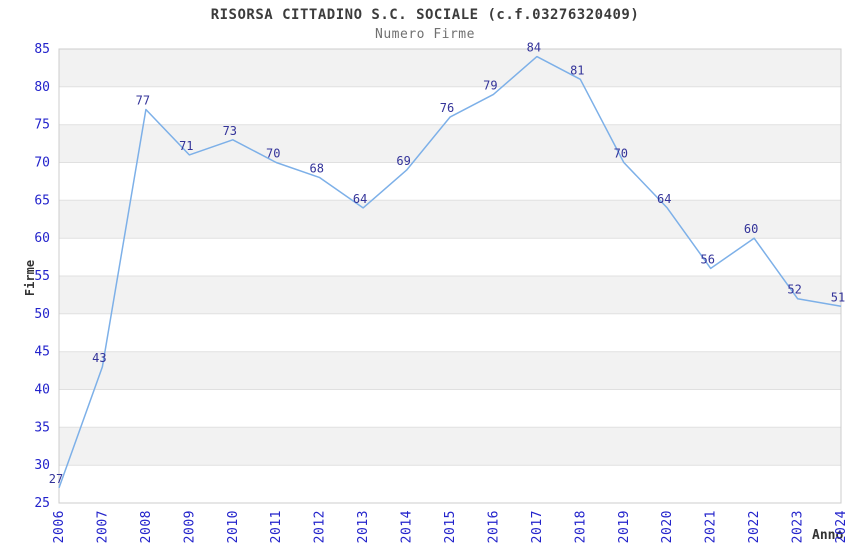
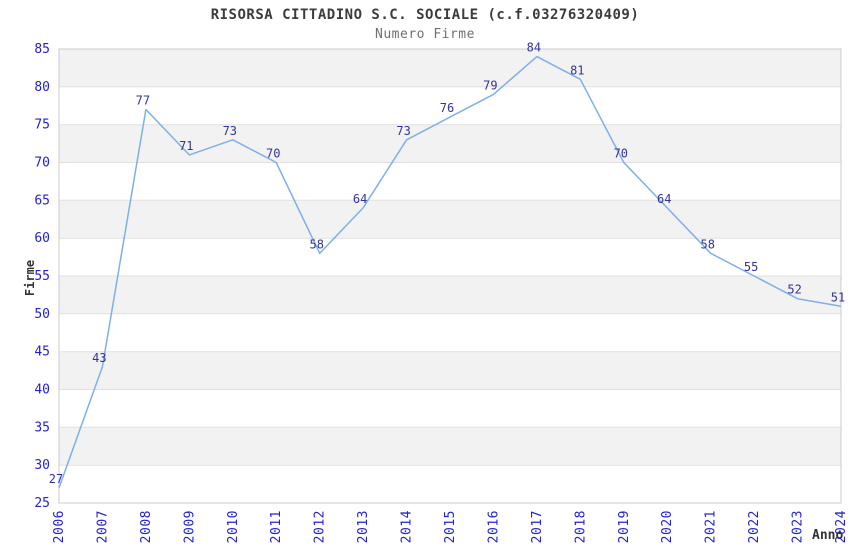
2012: 68 -> 58
2014: 69 -> 73
2021: 56 -> 58
2022: 60 -> 55
